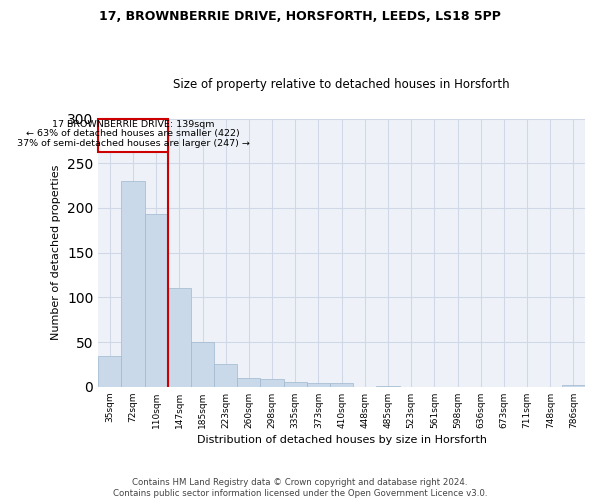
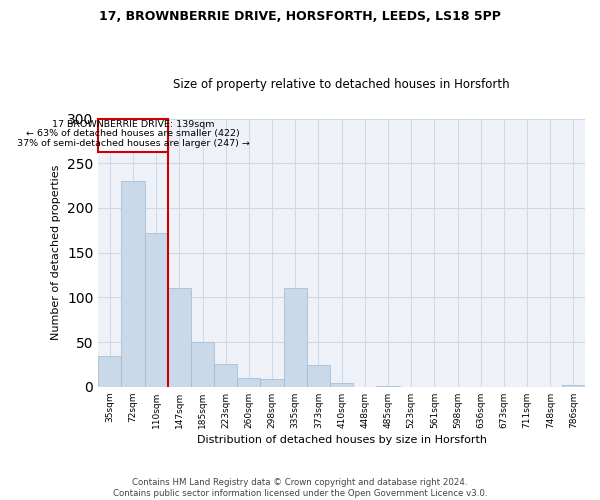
110sqm: 193 -> 172
335sqm: 5 -> 110
373sqm: 4 -> 24
